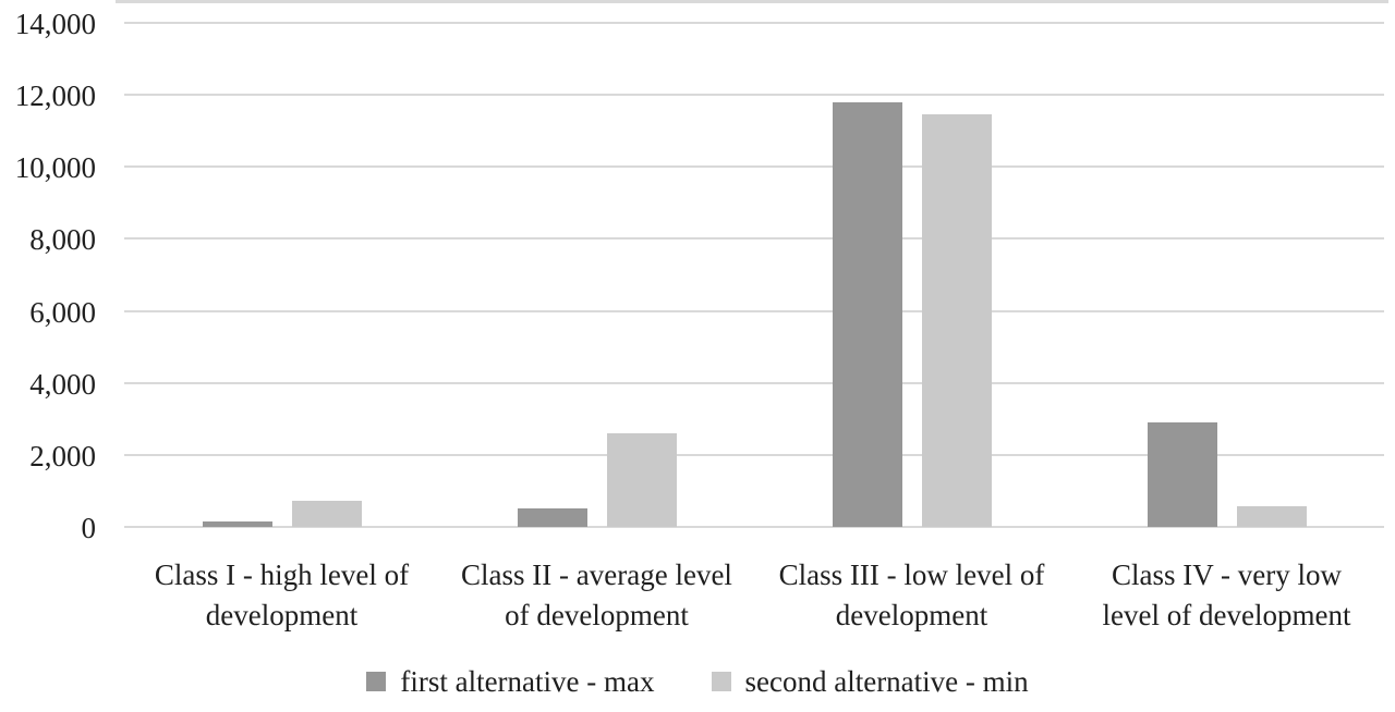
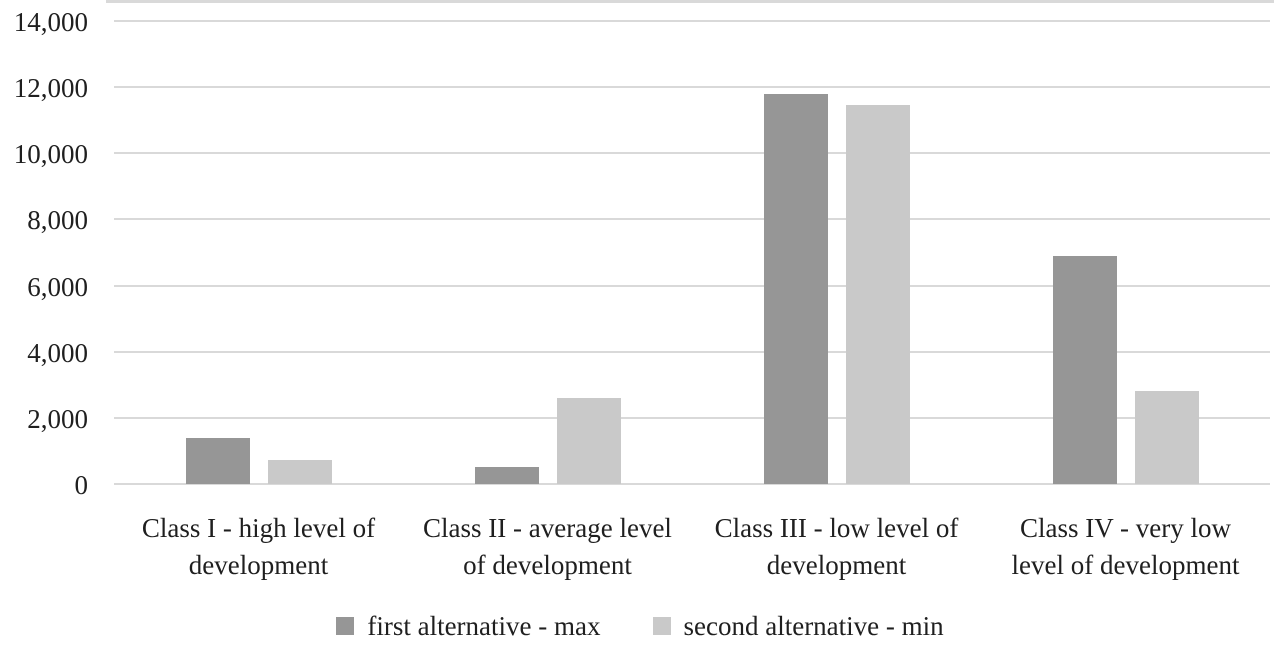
first alternative - max/Class I - high level of development: 200 -> 1400
first alternative - max/Class IV - very low level of development: 2900 -> 6900
second alternative - min/Class IV - very low level of development: 600 -> 2800
